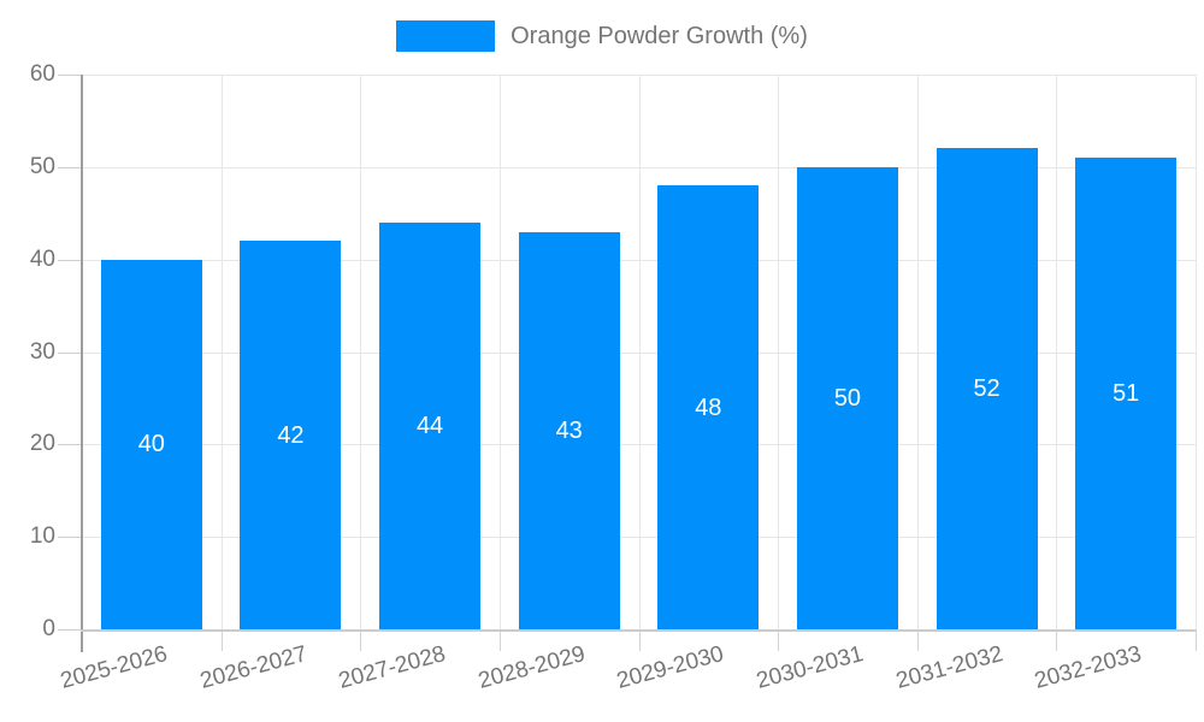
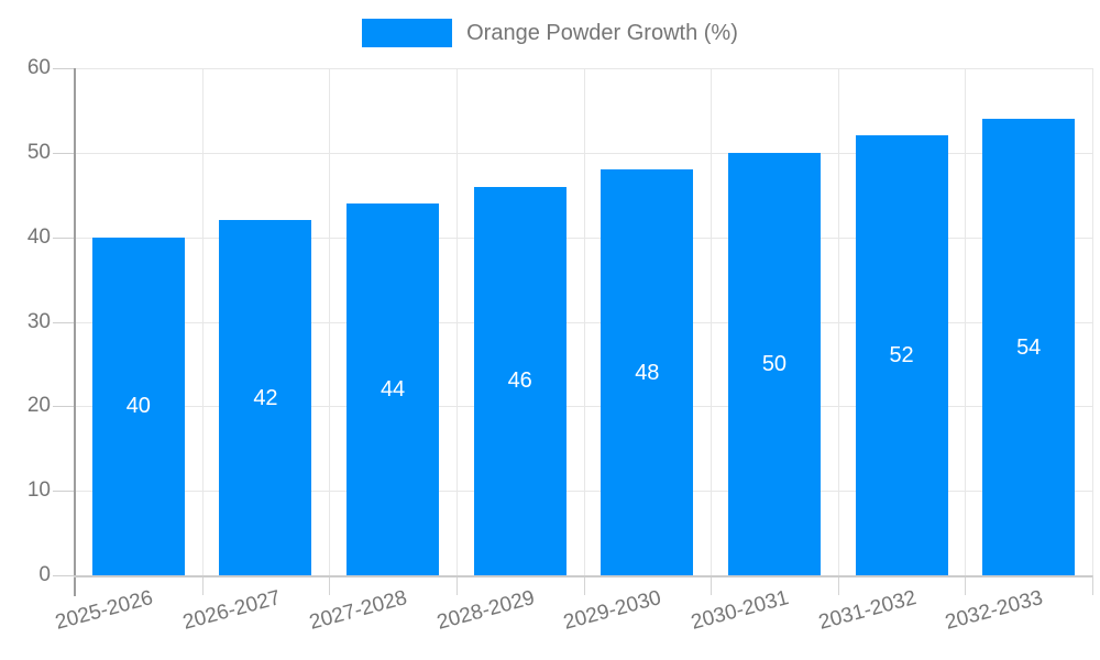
2028-2029: 43 -> 46
2032-2033: 51 -> 54
